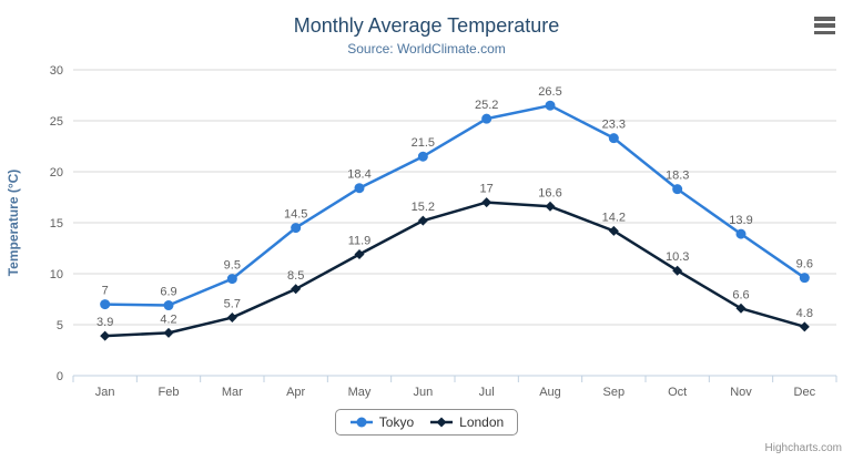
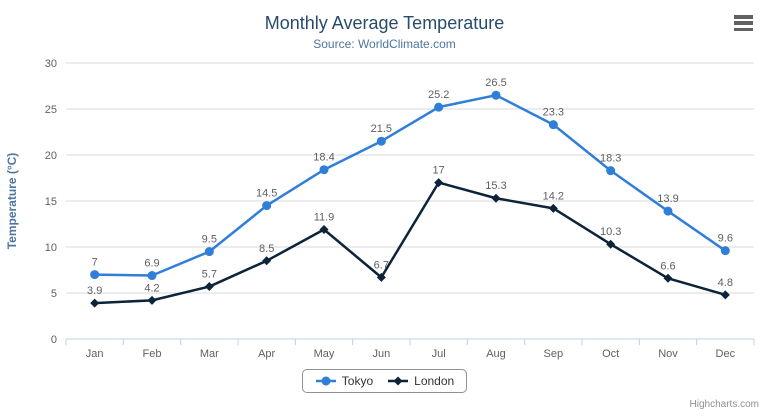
London/Jun: 15.2 -> 6.7
London/Aug: 16.6 -> 15.3
